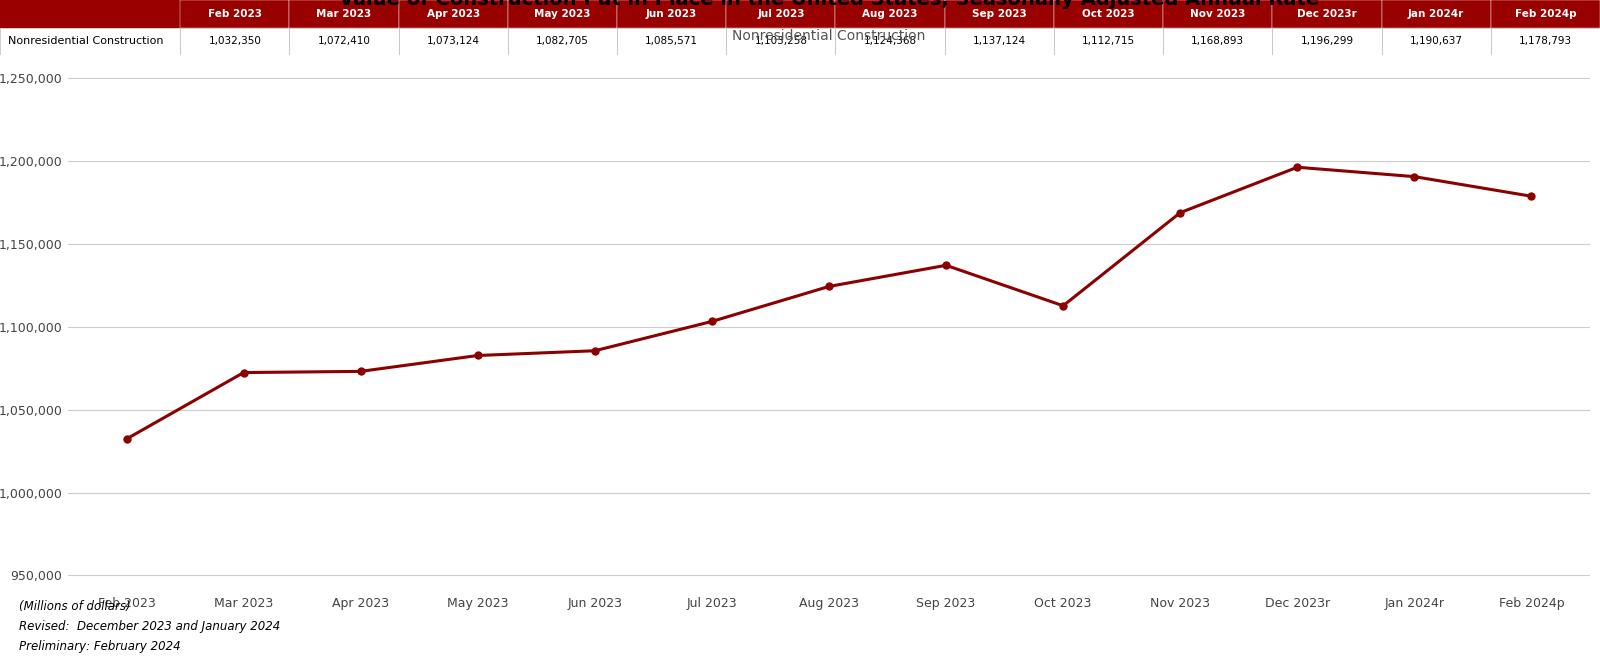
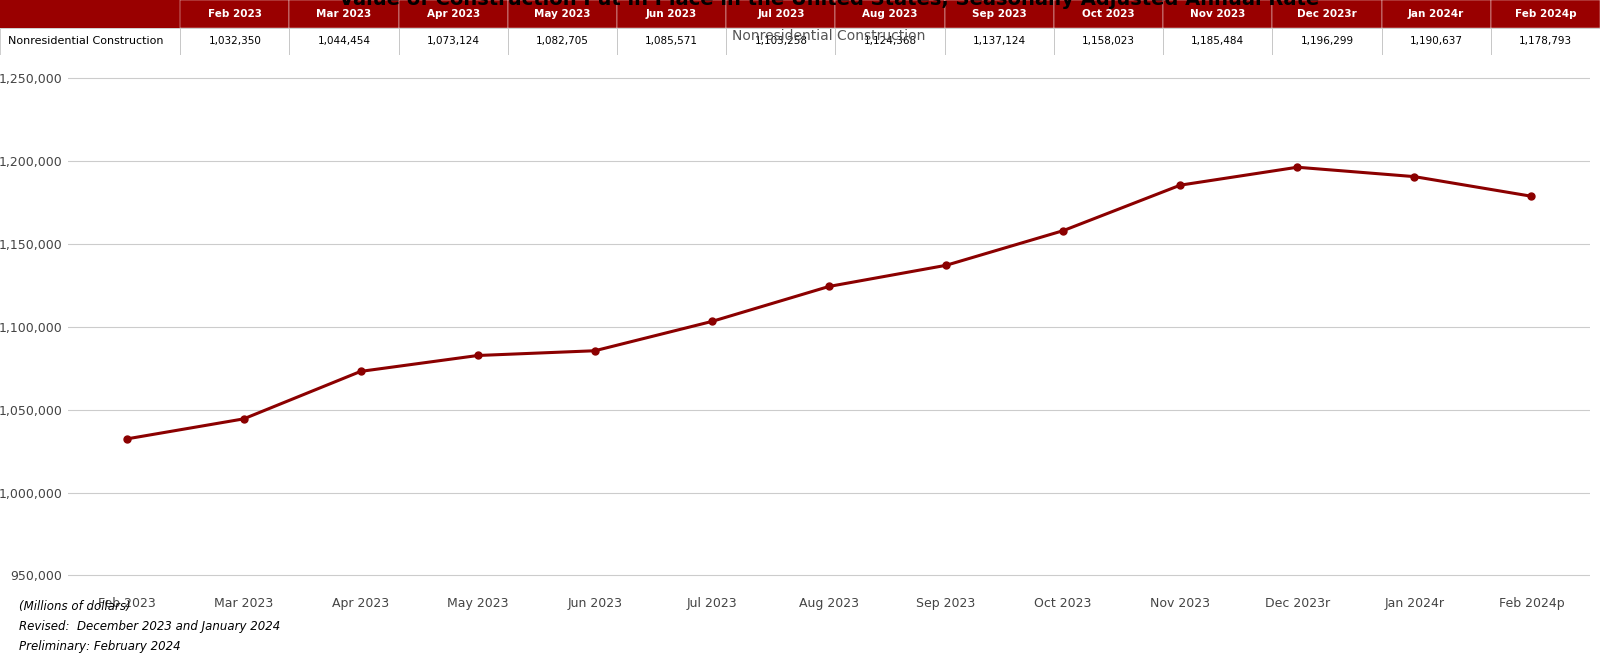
Mar 2023: 1,072,410 -> 1,044,454
Oct 2023: 1,112,715 -> 1,158,023
Nov 2023: 1,168,893 -> 1,185,484
